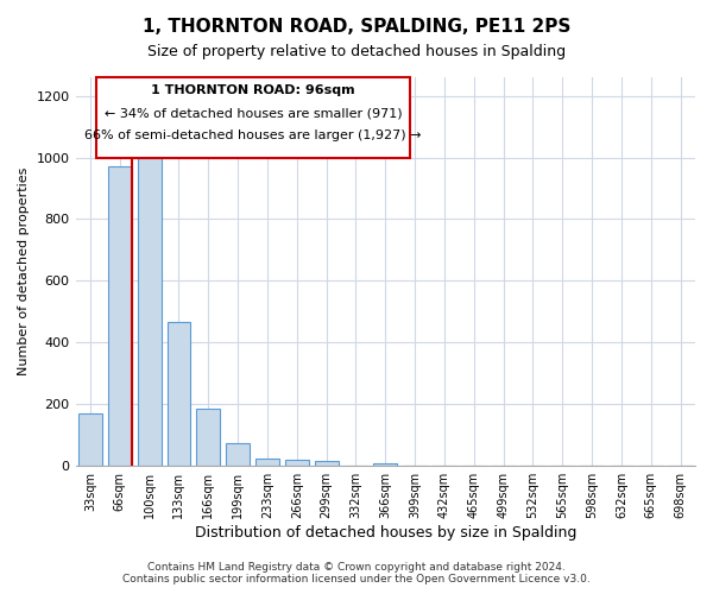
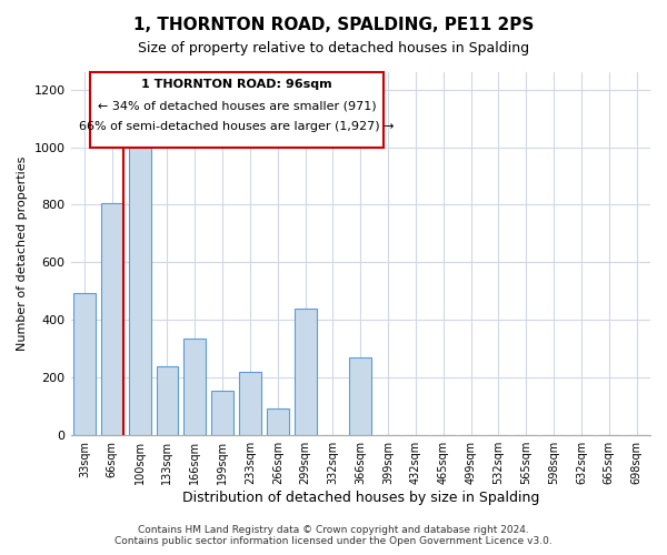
33sqm: 170 -> 495
66sqm: 970 -> 805
133sqm: 465 -> 240
166sqm: 185 -> 335
199sqm: 75 -> 155
233sqm: 25 -> 220
266sqm: 20 -> 95
299sqm: 15 -> 440
366sqm: 10 -> 270
